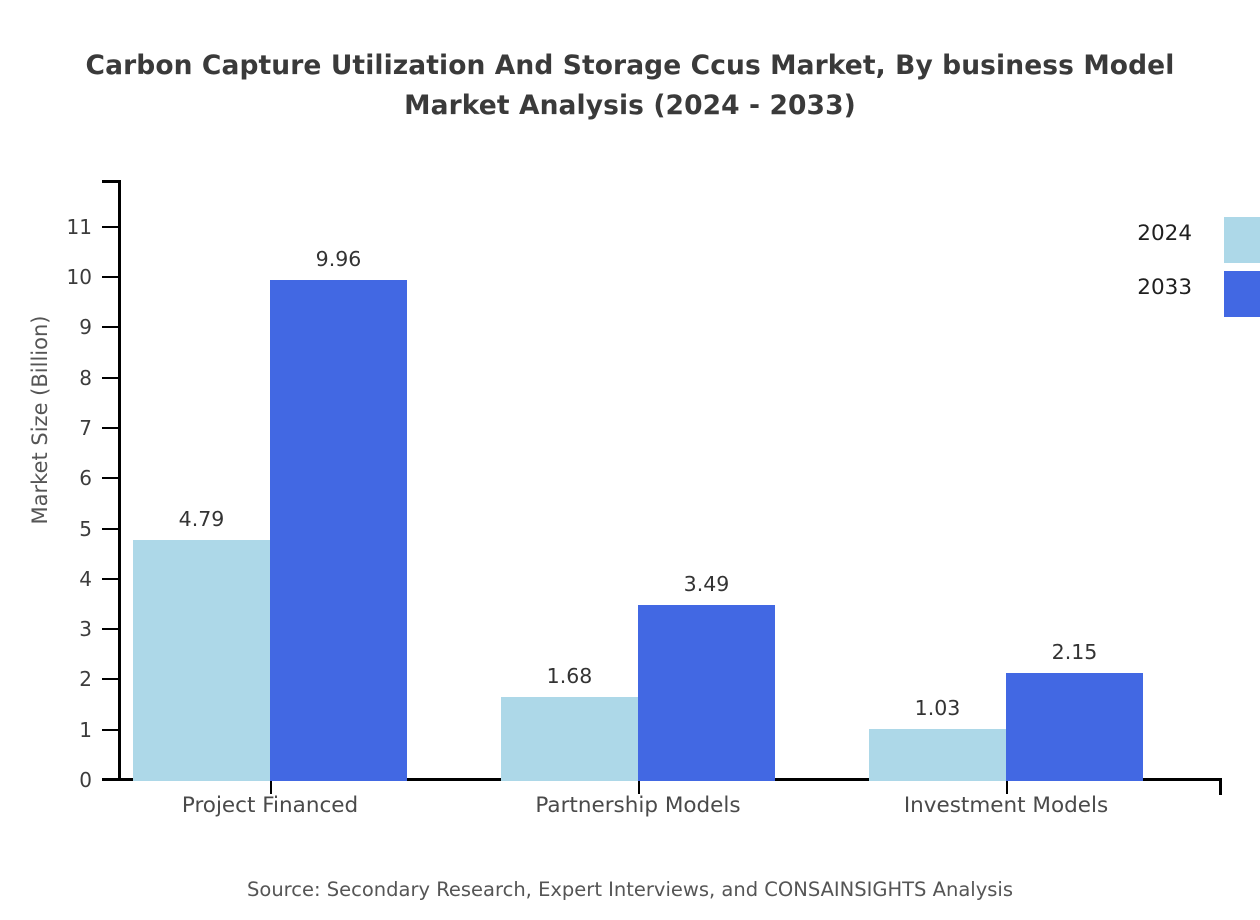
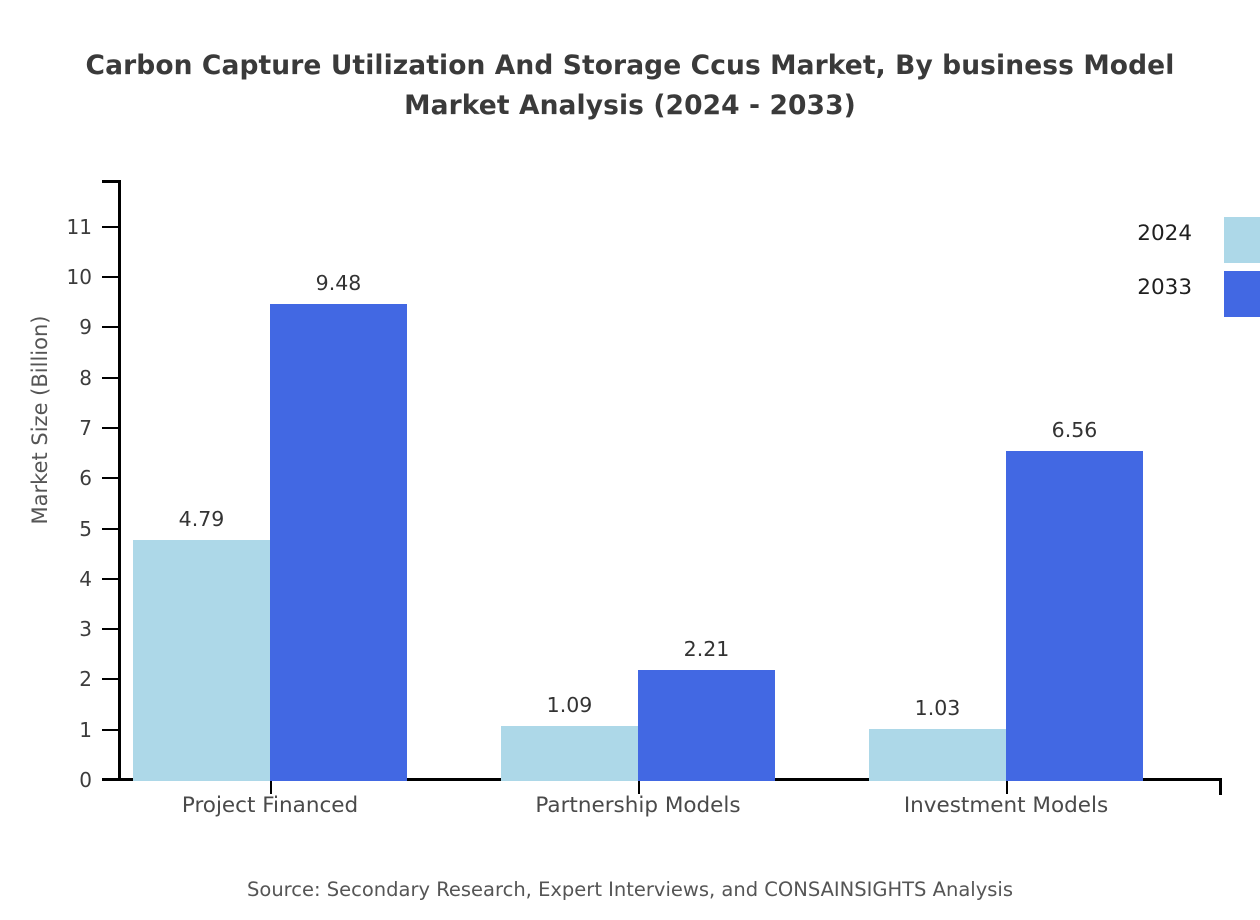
2033/Project Financed: 9.96 -> 9.48
2024/Partnership Models: 1.68 -> 1.09
2033/Partnership Models: 3.49 -> 2.21
2033/Investment Models: 2.15 -> 6.56
